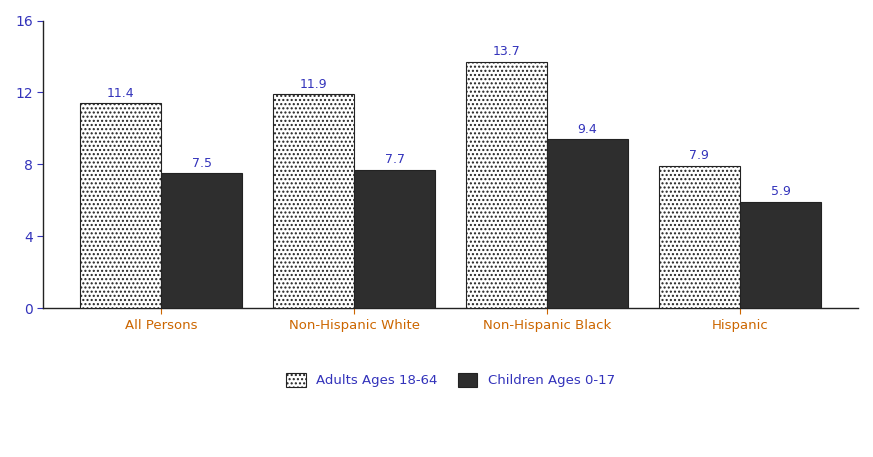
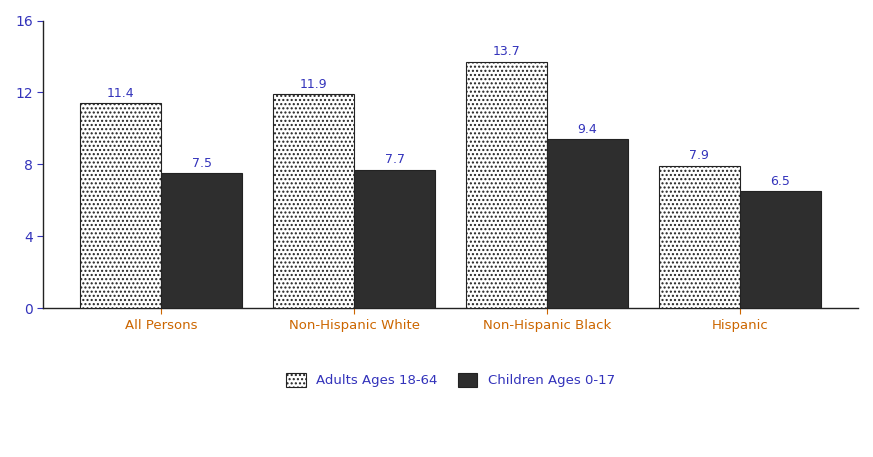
Children Ages 0-17/Hispanic: 5.9 -> 6.5
